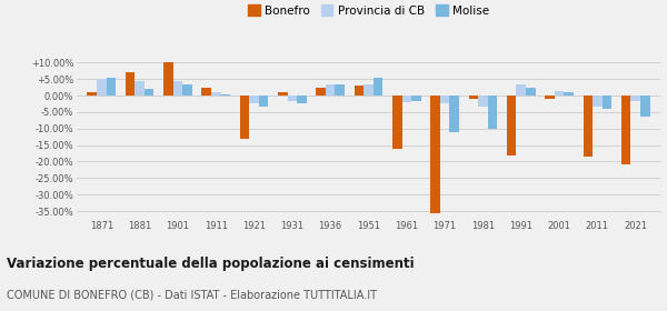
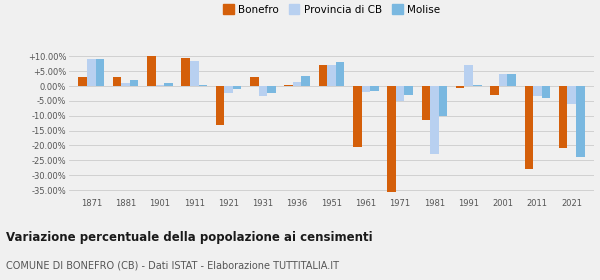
Bonefro/1871: 1.0% -> 3.0%
Provincia di CB/1871: 5.0% -> 9.0%
Molise/1871: 5.5% -> 9.0%
Bonefro/1881: 7.0% -> 3.0%
Provincia di CB/1881: 4.5% -> 1.0%
Provincia di CB/1901: 4.5% -> 0.5%
Molise/1901: 3.5% -> 1.0%
Bonefro/1911: 2.5% -> 9.5%
Provincia di CB/1911: 1.0% -> 8.5%
Molise/1921: -3.5% -> -1.0%
Bonefro/1931: 1.0% -> 3.0%
Provincia di CB/1931: -1.5% -> -3.5%
Bonefro/1936: 2.5% -> 0.5%
Provincia di CB/1936: 3.5% -> 1.5%
Bonefro/1951: 3.0% -> 7.0%
Provincia di CB/1951: 3.5% -> 7.0%
Molise/1951: 5.5% -> 8.0%
Bonefro/1961: -16.0% -> -20.5%
Provincia di CB/1971: -2.5% -> -5.0%
Molise/1971: -11.0% -> -3.0%
Bonefro/1981: -1.0% -> -11.5%
Provincia di CB/1981: -3.5% -> -23.0%
Bonefro/1991: -18.0% -> -0.5%
Provincia di CB/1991: 3.5% -> 7.0%
Molise/1991: 2.5% -> 0.5%
Bonefro/2001: -1.0% -> -3.0%
Provincia di CB/2001: 1.2% -> 4.0%
Molise/2001: 1.0% -> 4.0%
Bonefro/2011: -18.5% -> -28.0%
Provincia di CB/2021: -1.5% -> -6.0%
Molise/2021: -6.5% -> -24.0%
